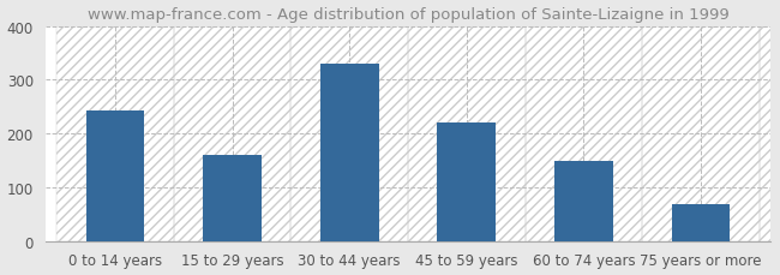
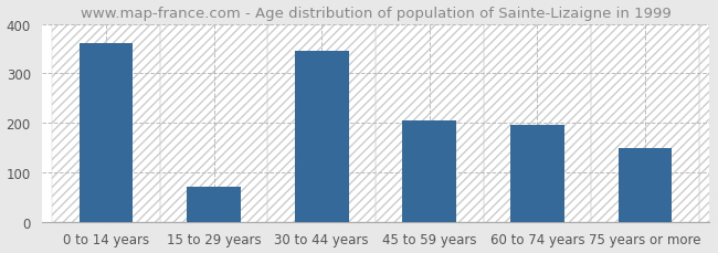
0 to 14 years: 243 -> 360
15 to 29 years: 161 -> 70
30 to 44 years: 330 -> 345
45 to 59 years: 221 -> 205
60 to 74 years: 148 -> 195
75 years or more: 68 -> 150
